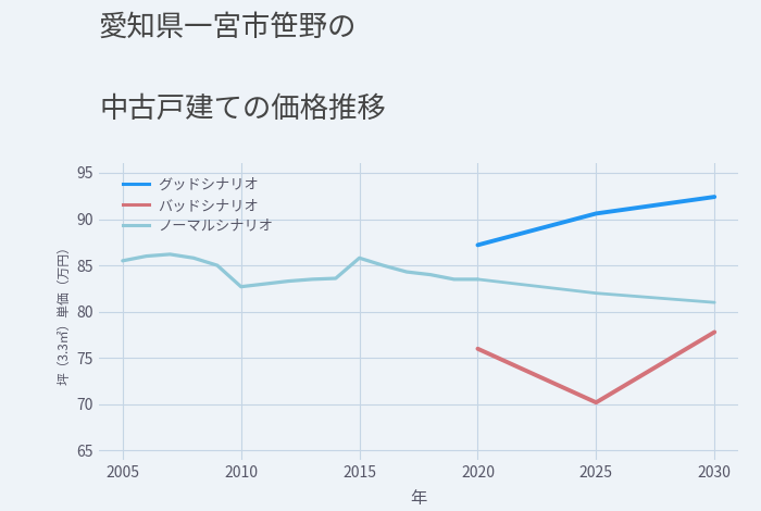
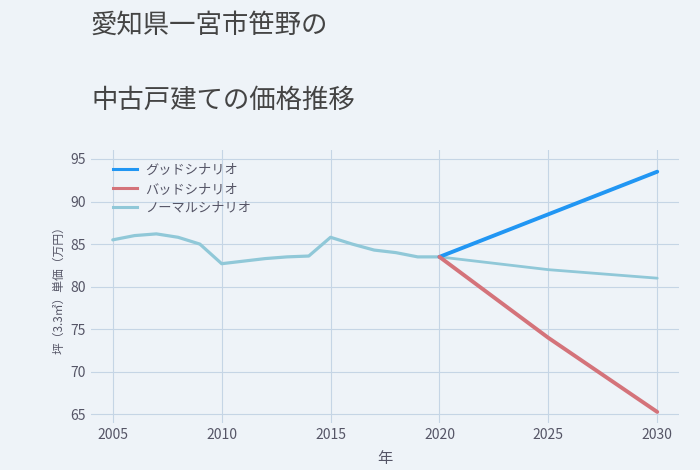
グッドシナリオ/2020: 87.2 -> 83.5
バッドシナリオ/2020: 76.0 -> 83.5
グッドシナリオ/2025: 90.6 -> 88.5
バッドシナリオ/2025: 70.2 -> 74.0
グッドシナリオ/2030: 92.4 -> 93.5
バッドシナリオ/2030: 77.8 -> 65.3
